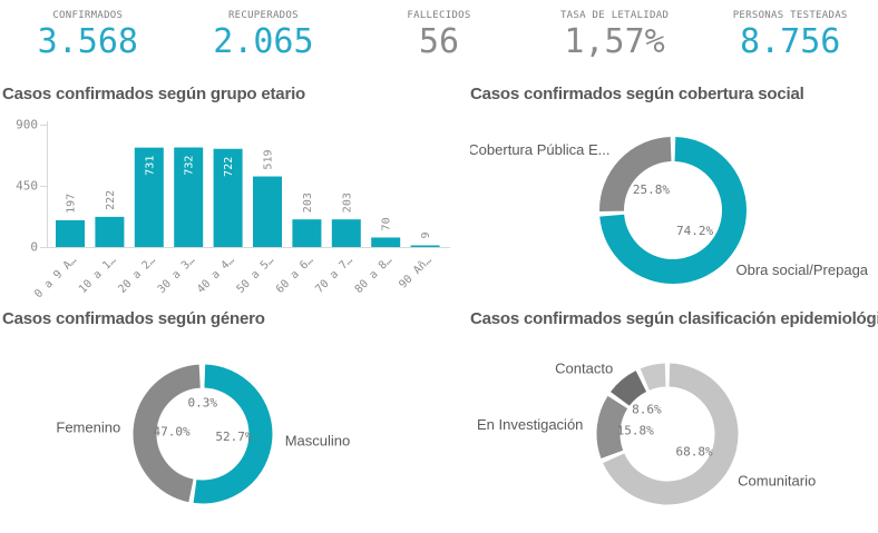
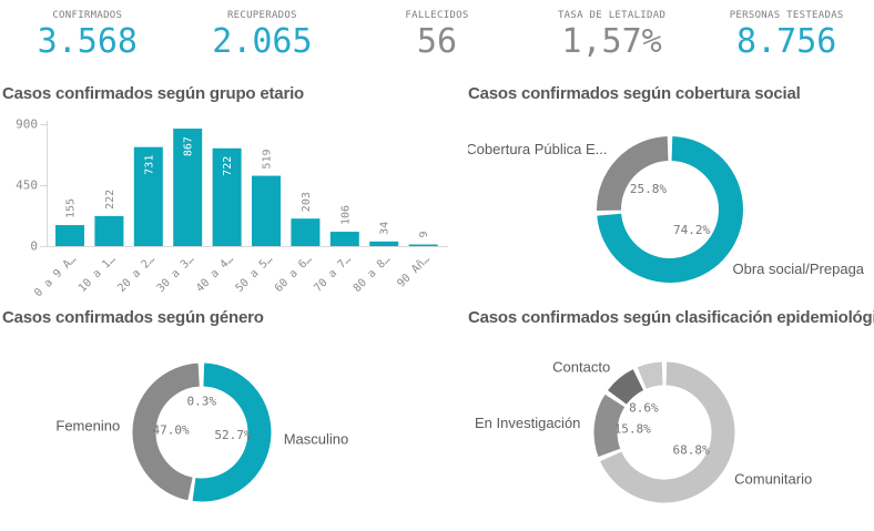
Casos confirmados según grupo etario/0 a 9 A…: 197 -> 155
Casos confirmados según grupo etario/30 a 3…: 732 -> 867
Casos confirmados según grupo etario/70 a 7…: 203 -> 106
Casos confirmados según grupo etario/80 a 8…: 70 -> 34
